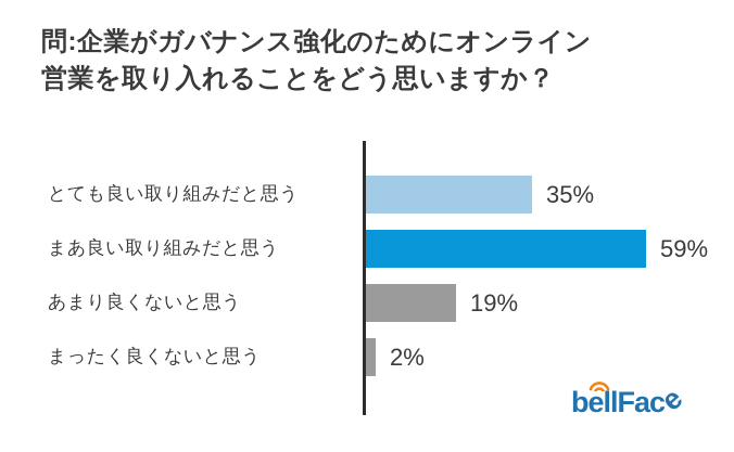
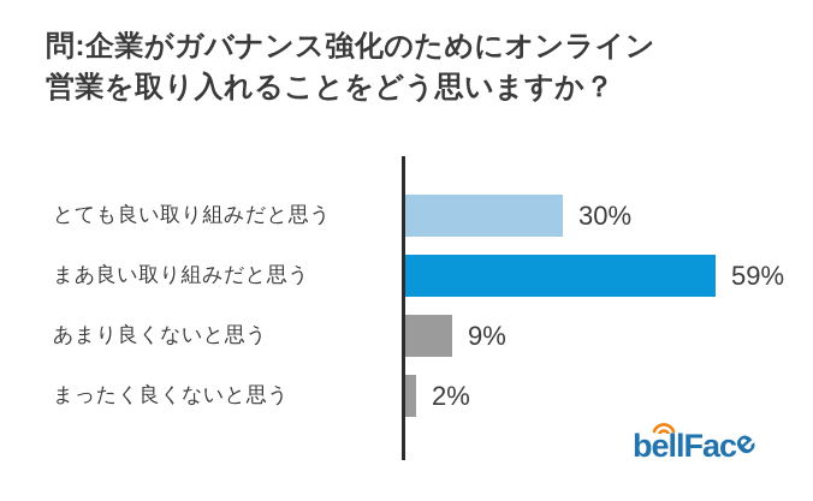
とても良い取り組みだと思う: 35% -> 30%
あまり良くないと思う: 19% -> 9%
